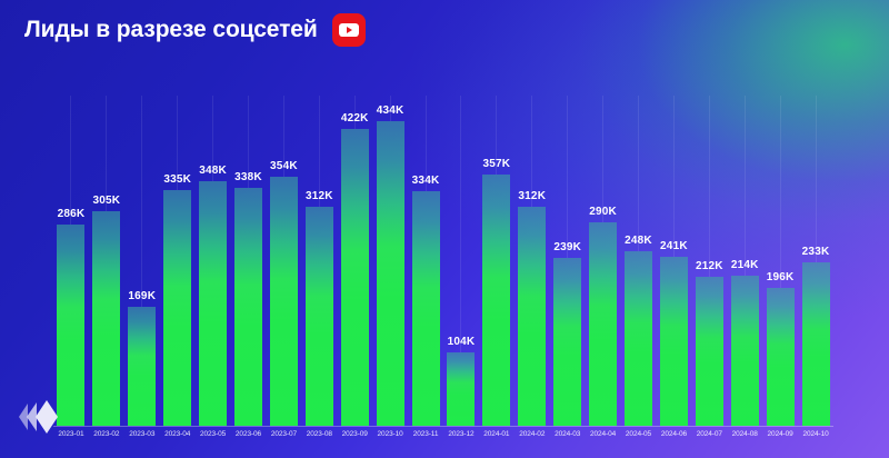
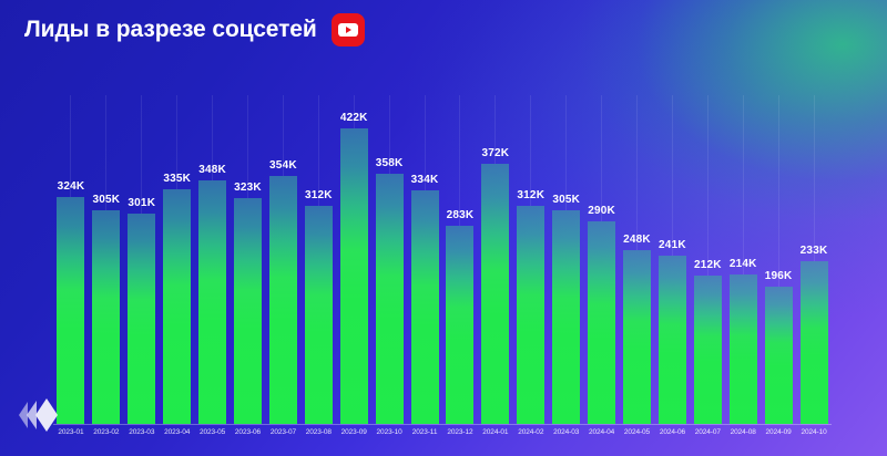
2023-01: 286K -> 324K
2023-03: 169K -> 301K
2023-06: 338K -> 323K
2023-10: 434K -> 358K
2023-12: 104K -> 283K
2024-01: 357K -> 372K
2024-03: 239K -> 305K
